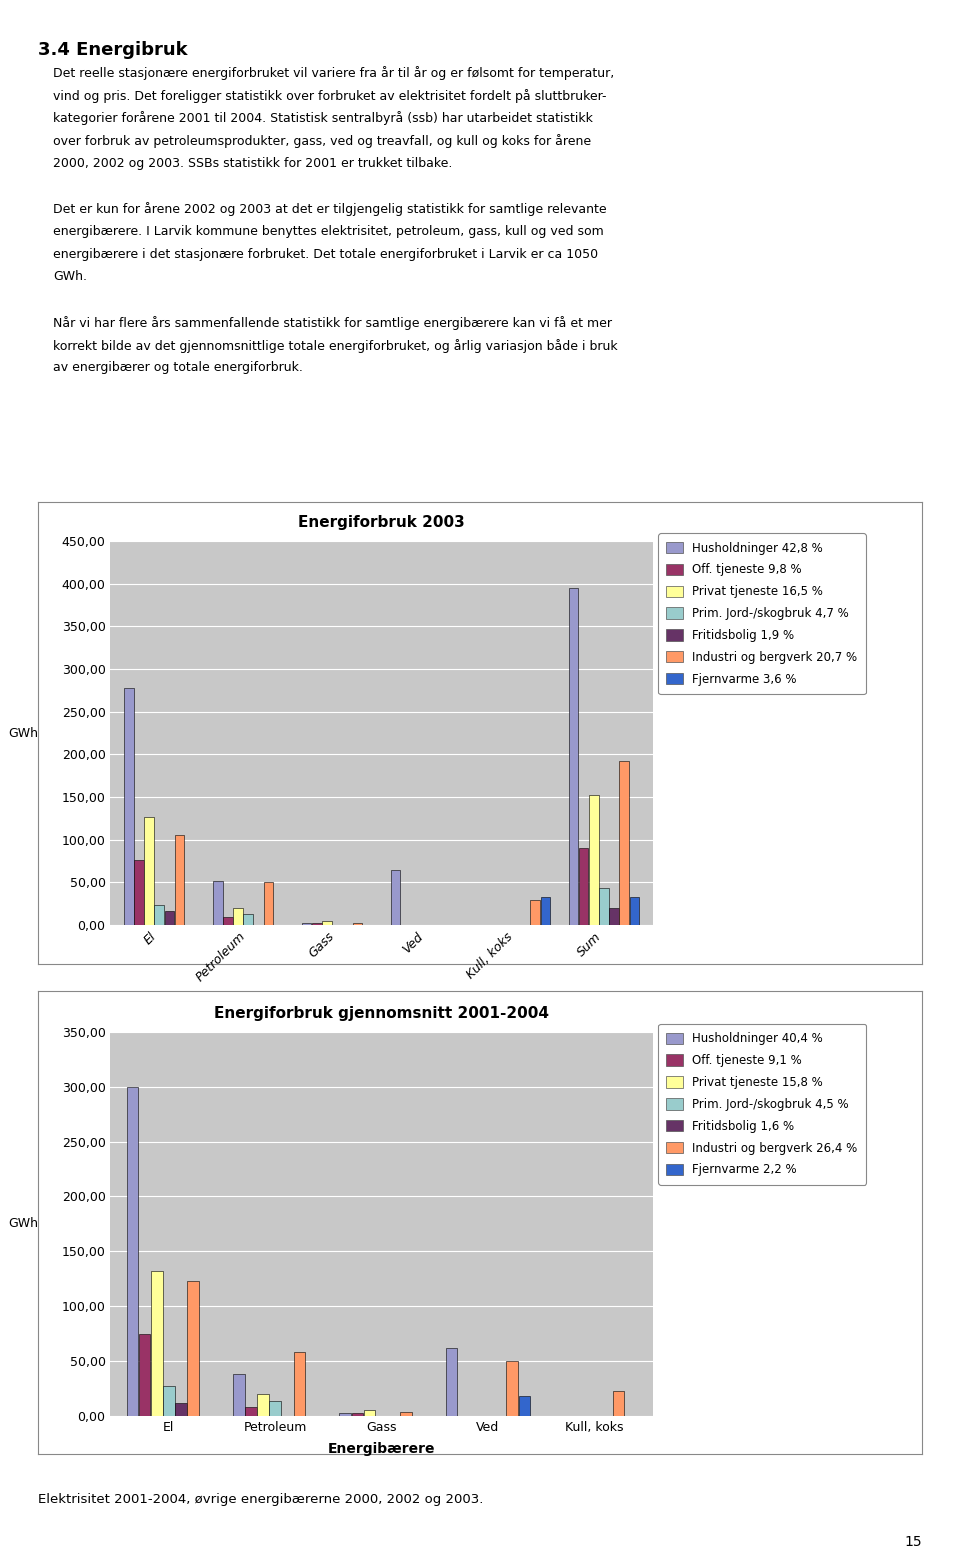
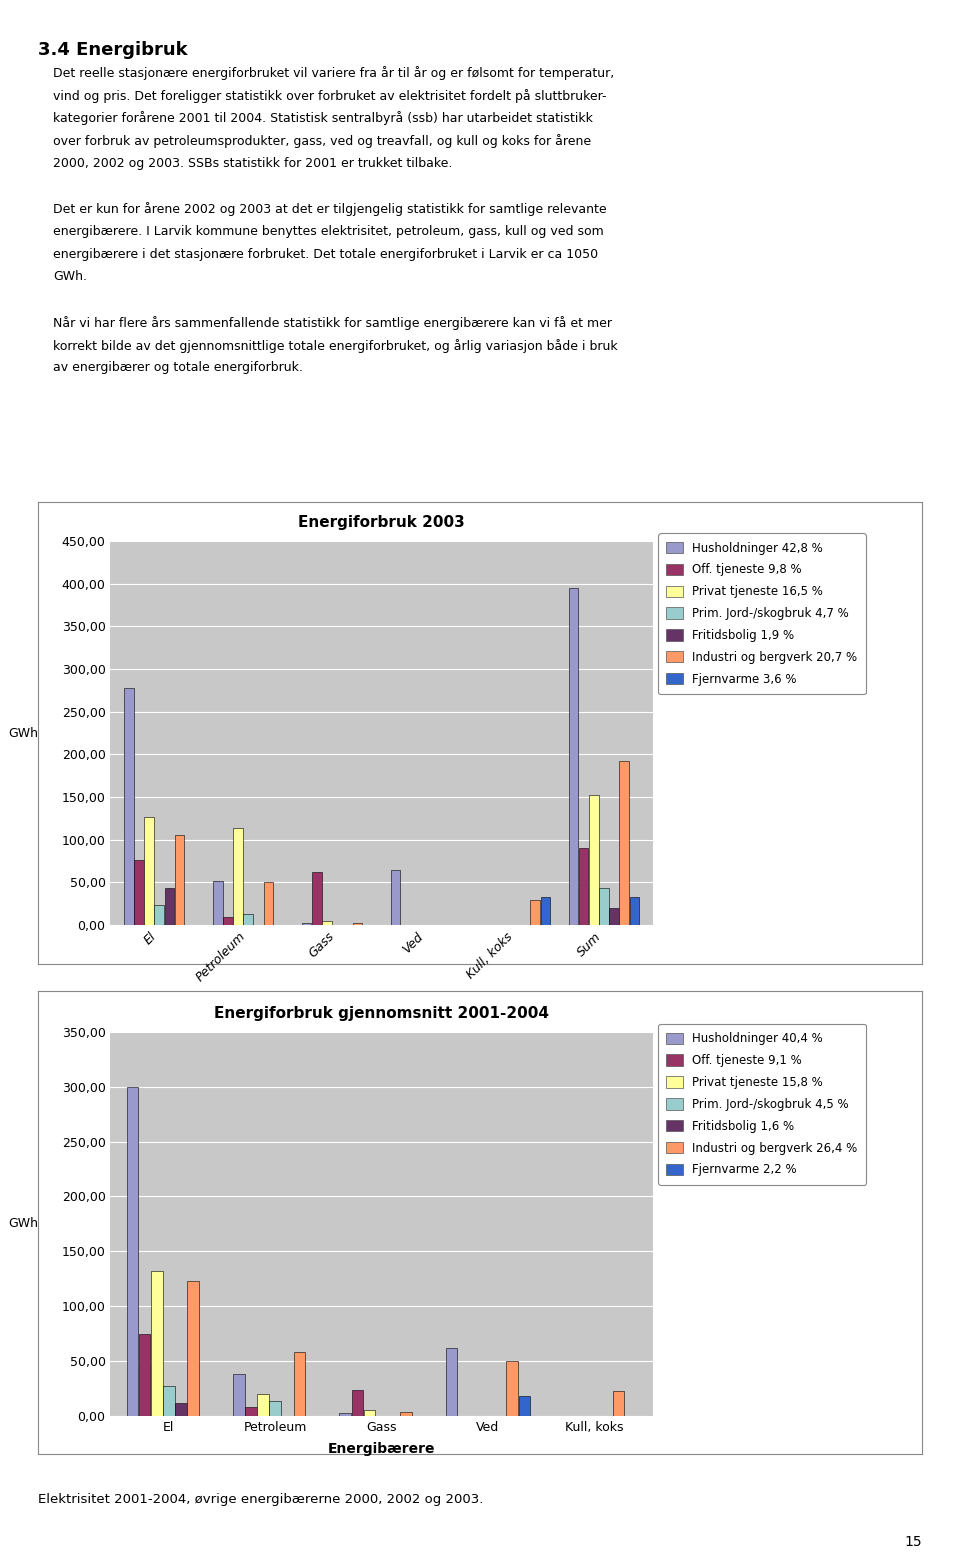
Energiforbruk 2003/Fritidsbolig 1,9 %/El: 17 -> 44
Energiforbruk 2003/Privat tjeneste 16,5 %/Petroleum: 20 -> 114
Energiforbruk 2003/Off. tjeneste 9,8 %/Gass: 2 -> 62
Energiforbruk gjennomsnitt 2001-2004/Off. tjeneste 9,1 %/Gass: 3 -> 24
